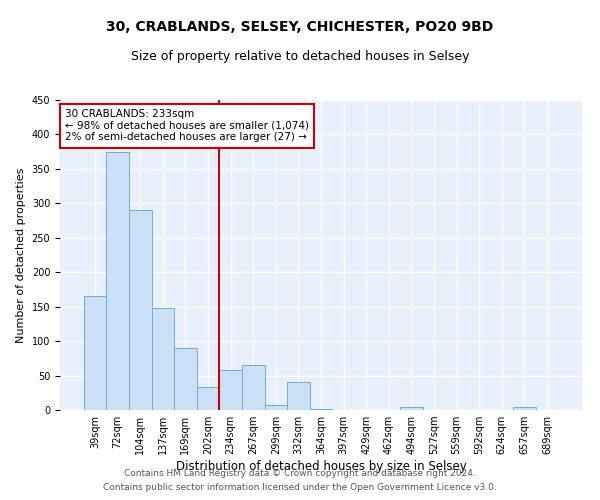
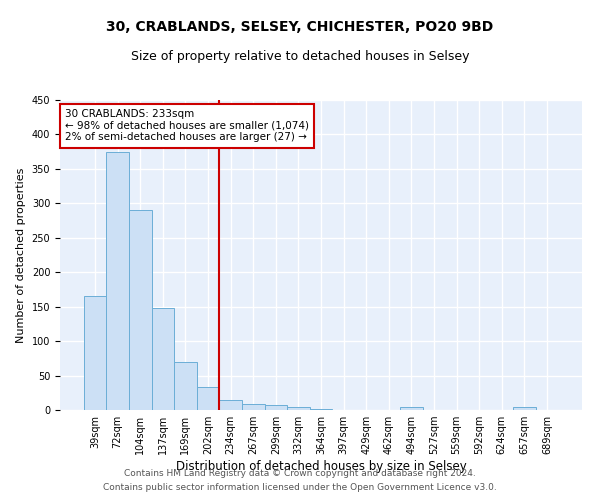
169sqm: 90 -> 70
234sqm: 58 -> 15
267sqm: 66 -> 8
332sqm: 40 -> 5
